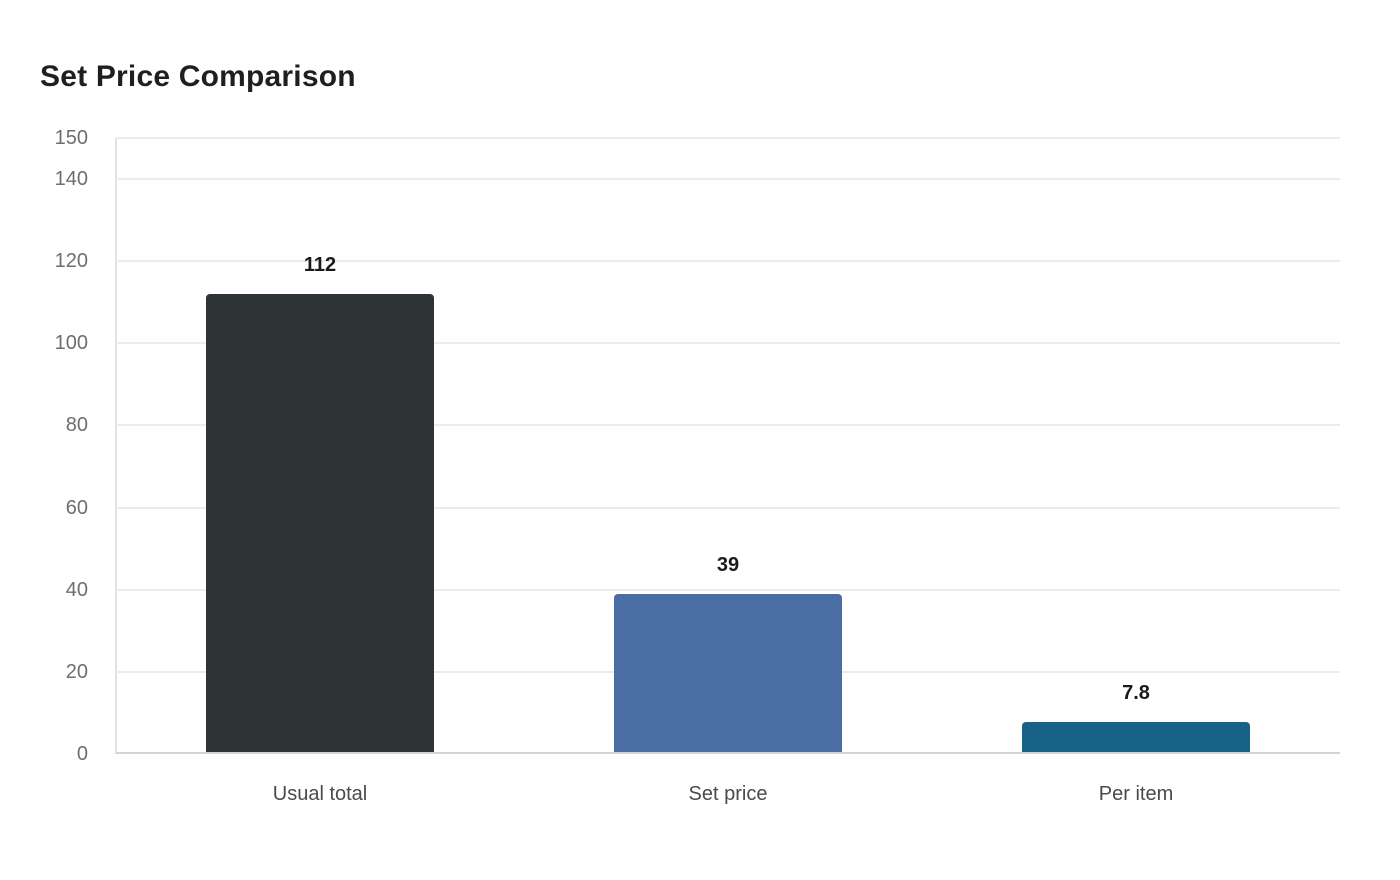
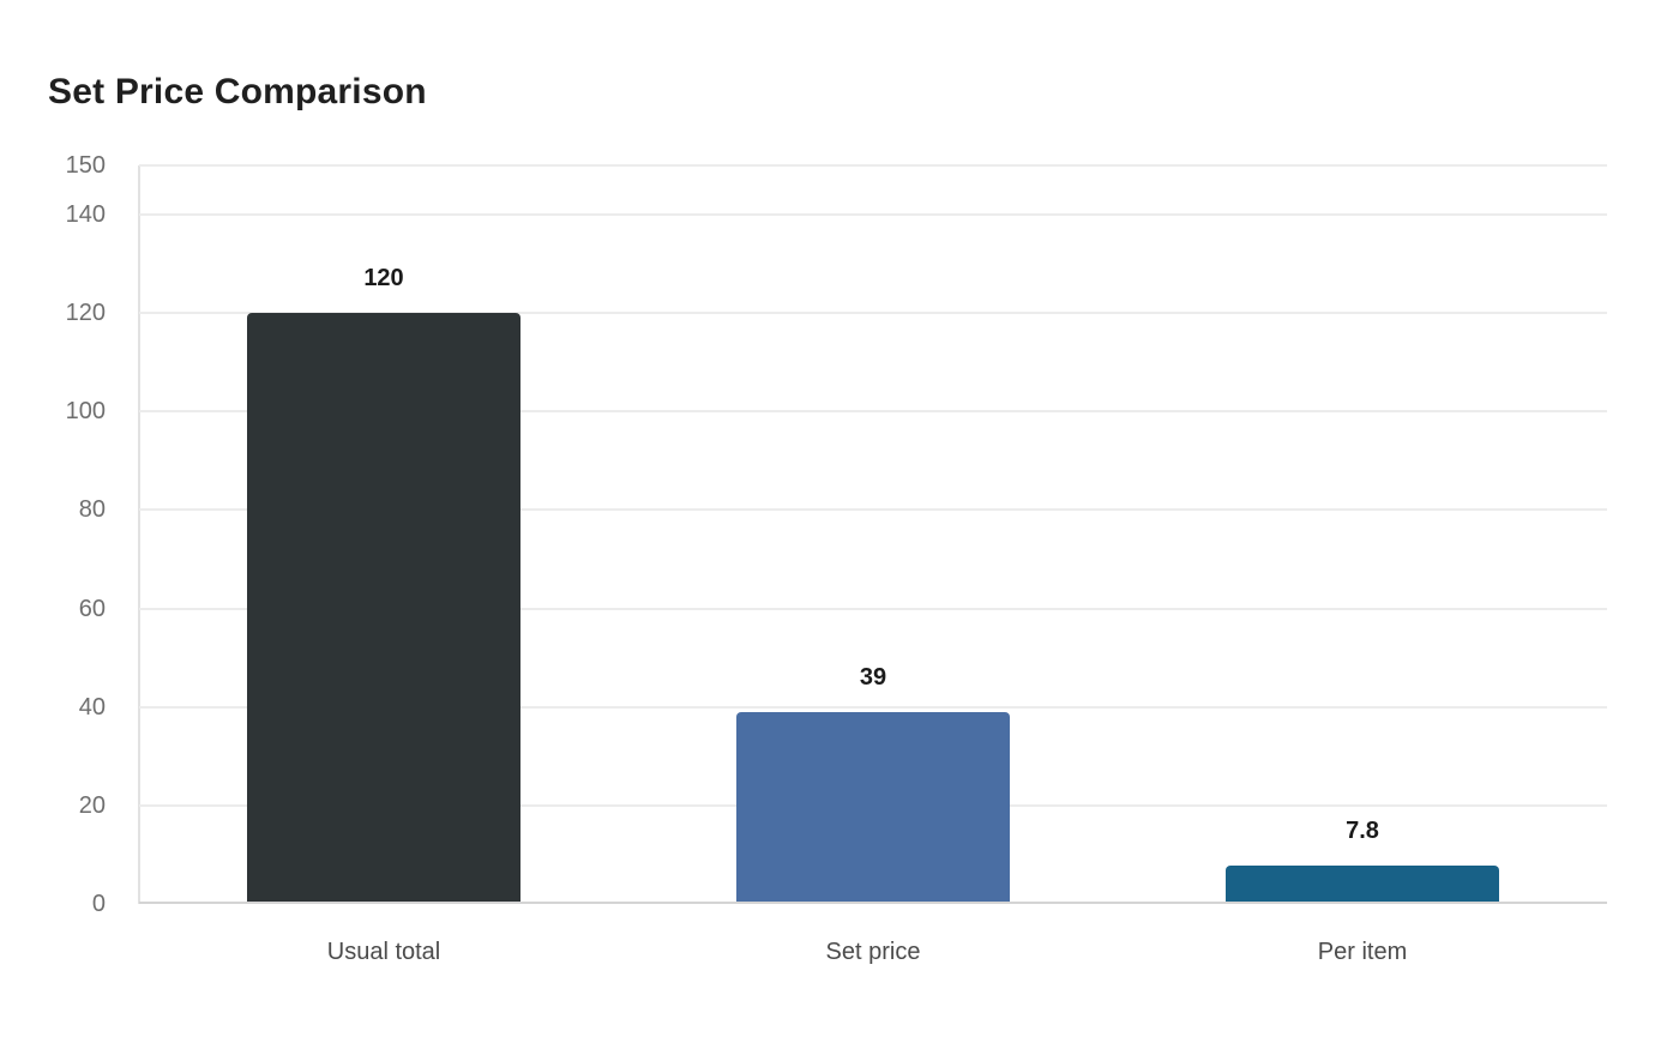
Usual total: 112 -> 120
